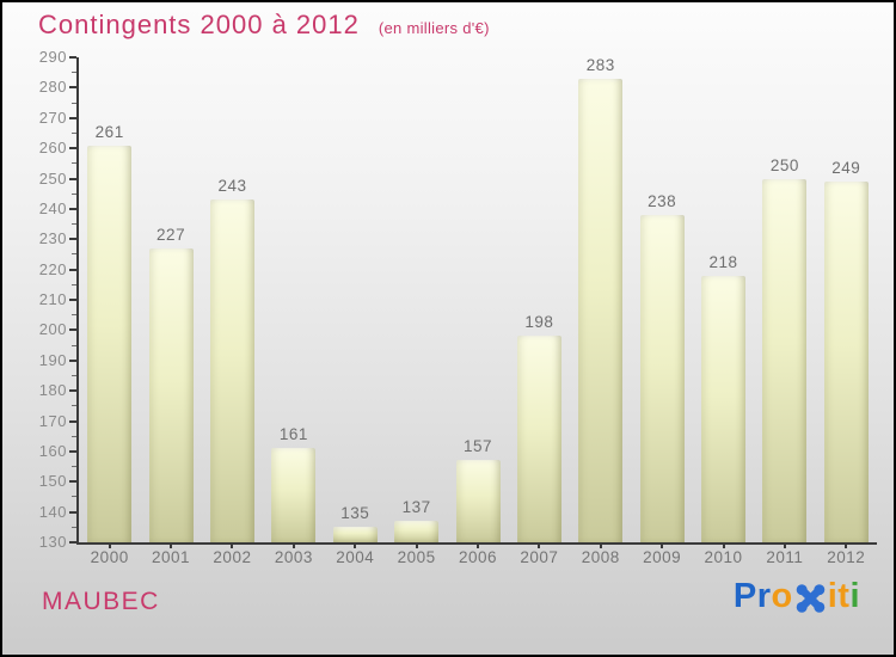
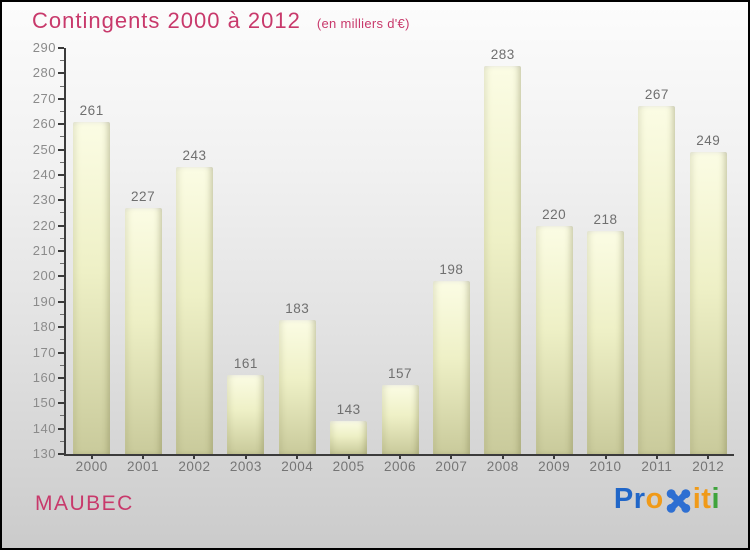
2004: 135 -> 183
2005: 137 -> 143
2009: 238 -> 220
2011: 250 -> 267
